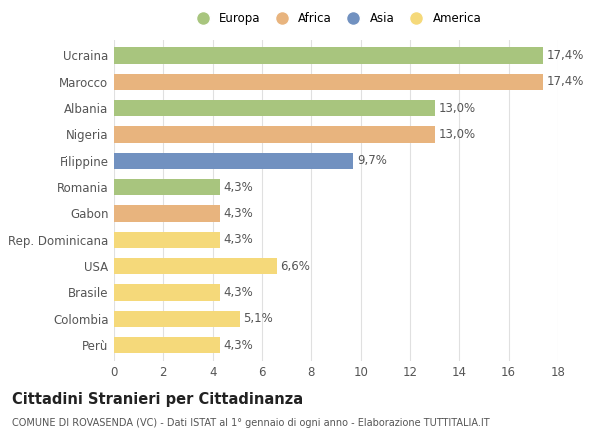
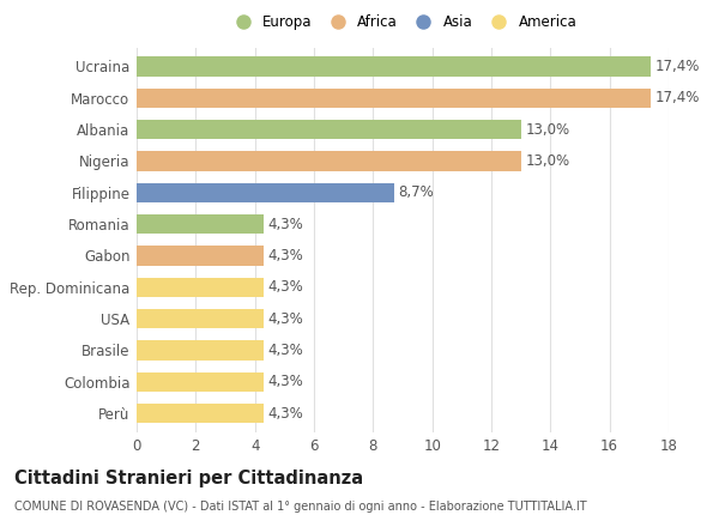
Filippine: 9,7% -> 8,7%
USA: 6,6% -> 4,3%
Colombia: 5,1% -> 4,3%
